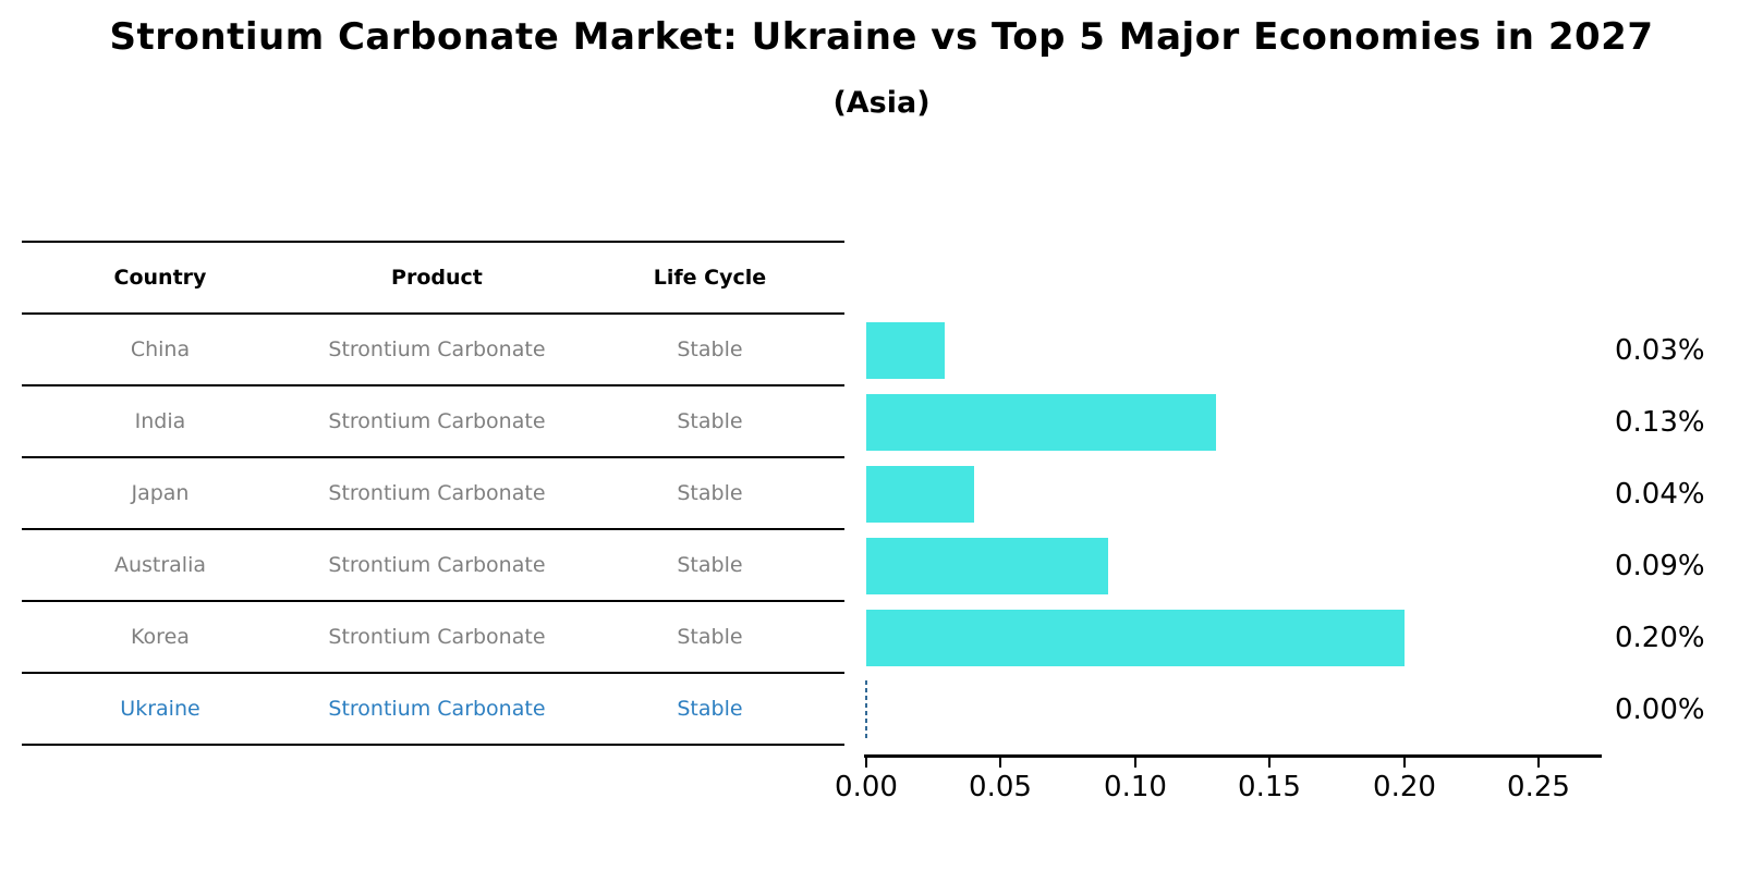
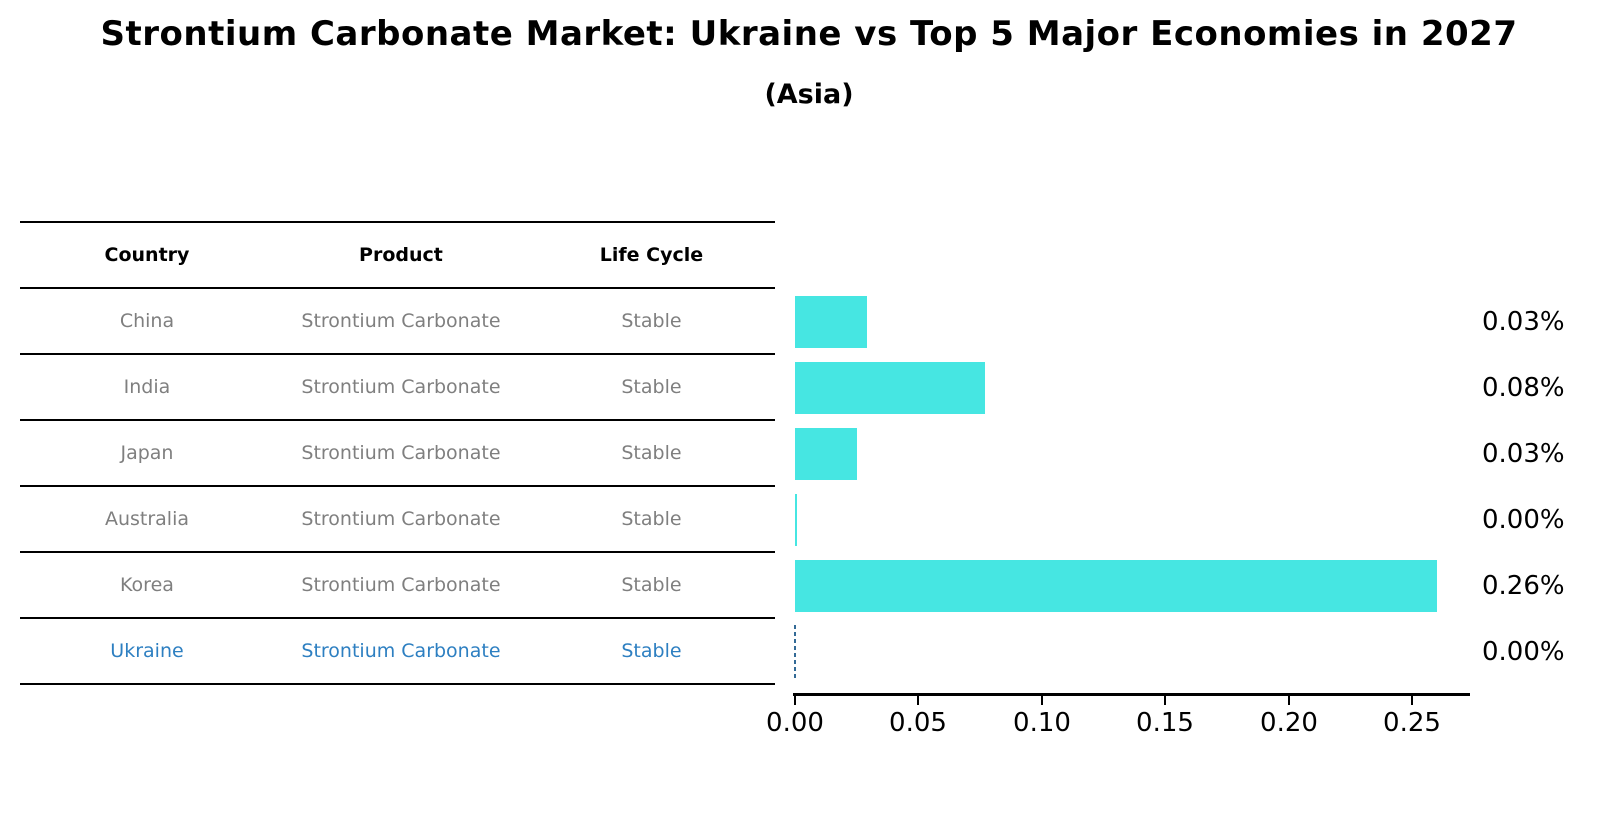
India: 0.13% -> 0.08%
Japan: 0.04% -> 0.03%
Australia: 0.09% -> 0.00%
Korea: 0.20% -> 0.26%
